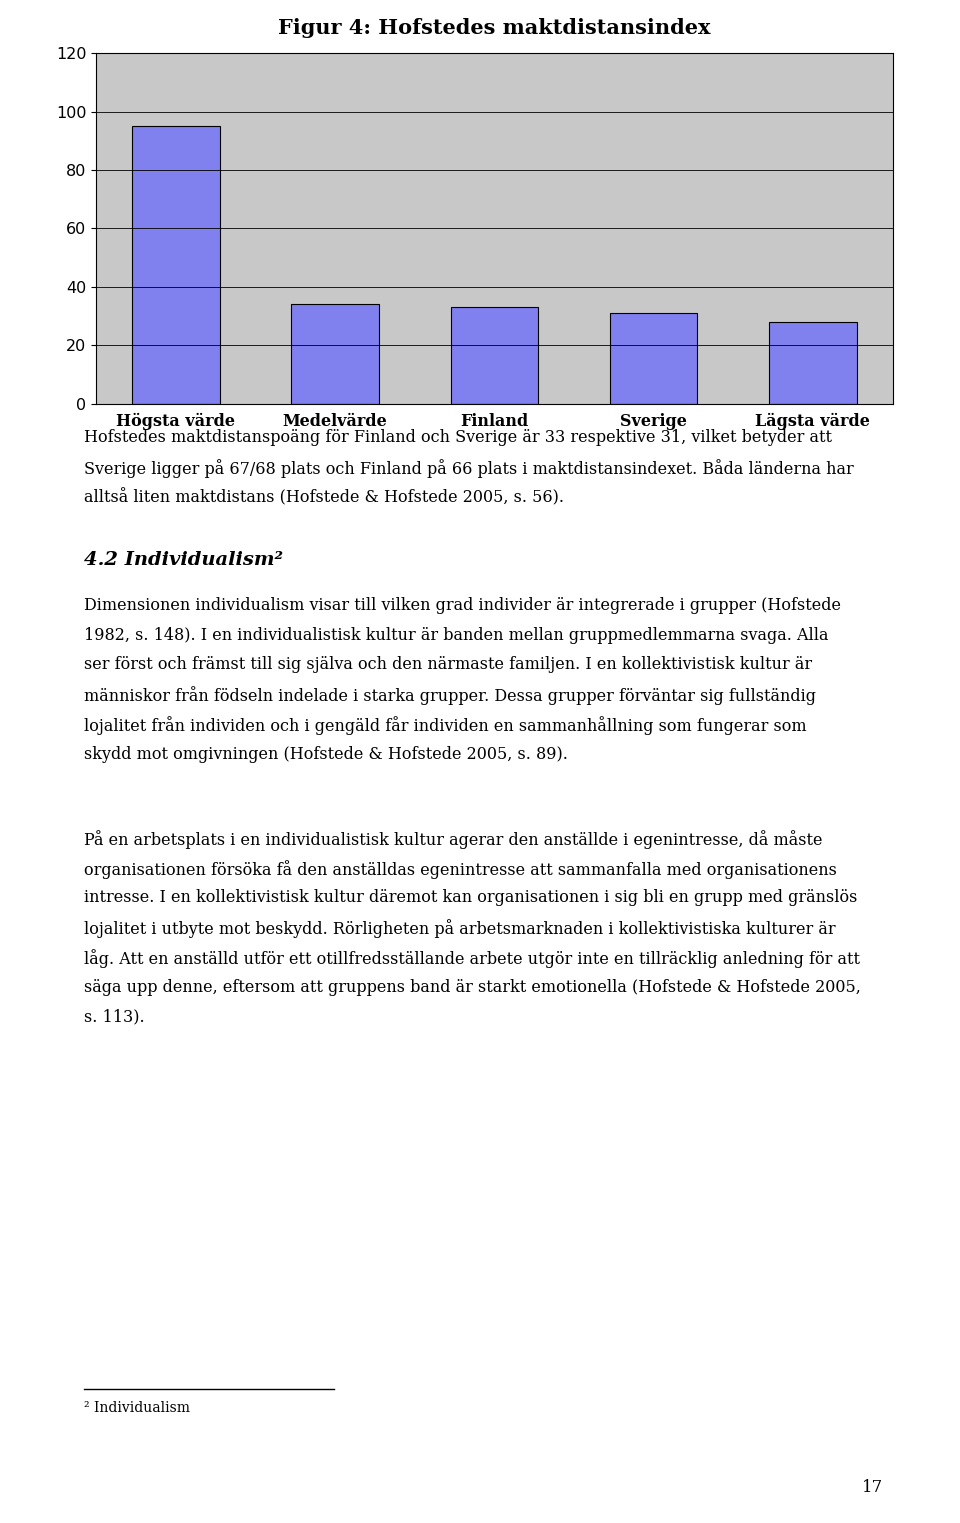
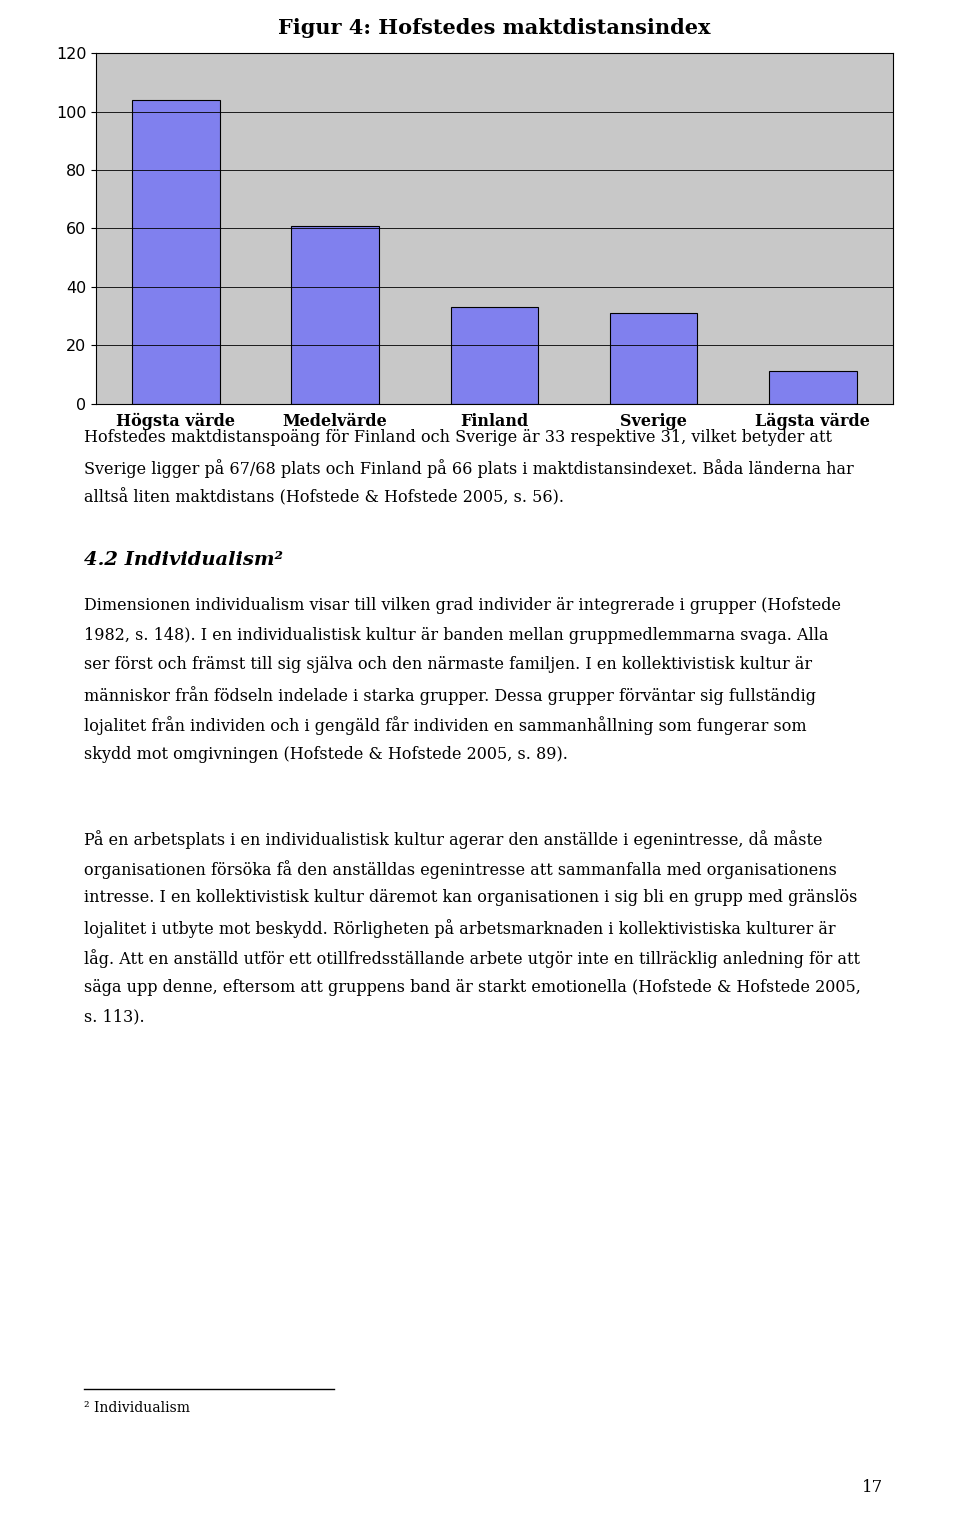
Högsta värde: 95 -> 104
Medelvärde: 34 -> 61
Lägsta värde: 28 -> 11
